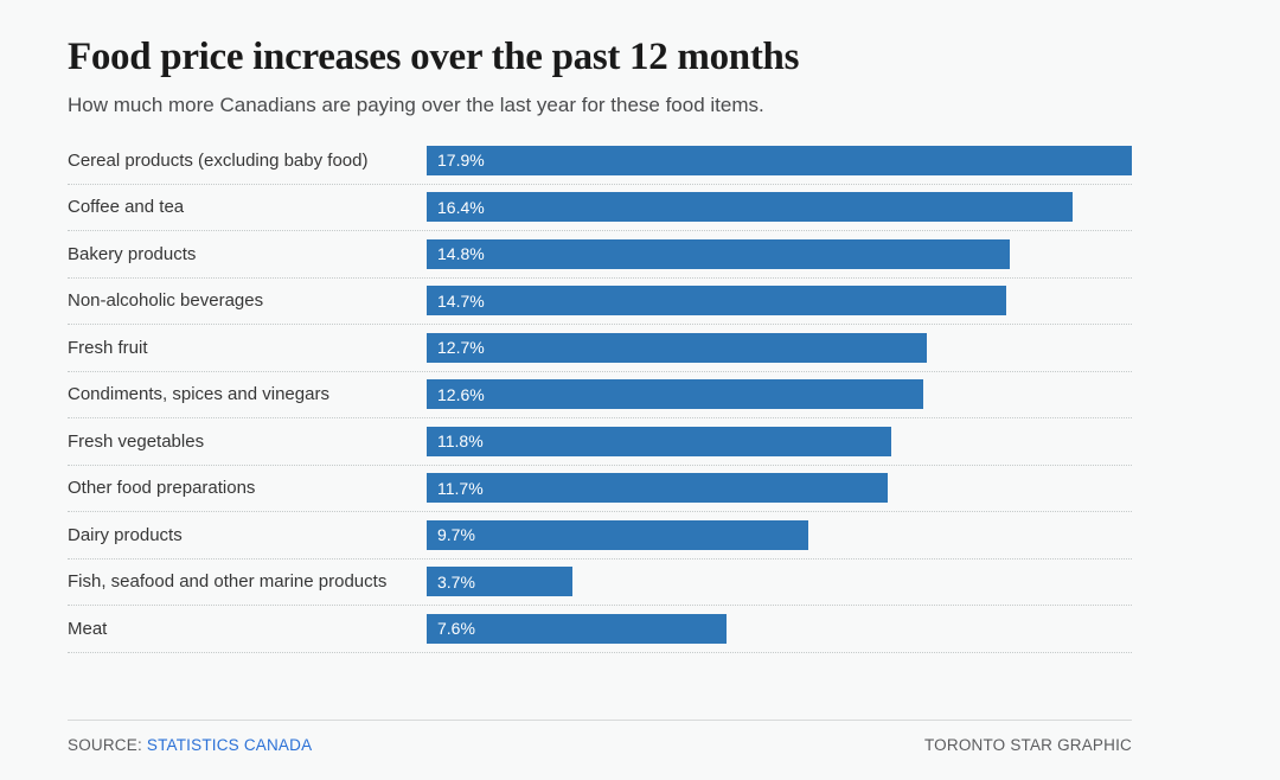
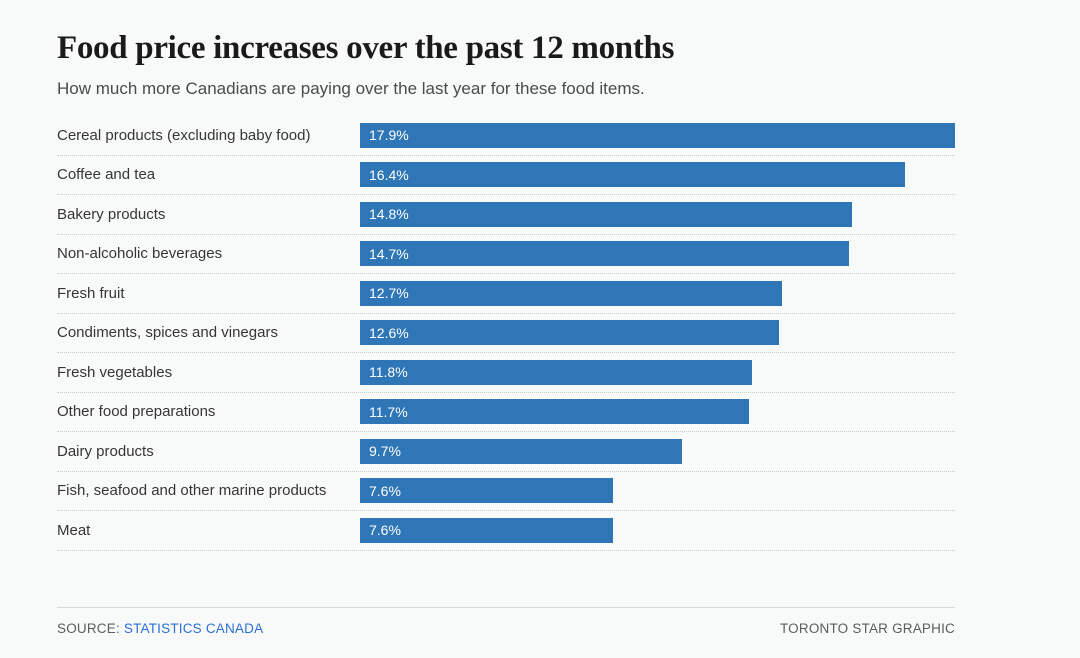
Fish, seafood and other marine products: 3.7% -> 7.6%
